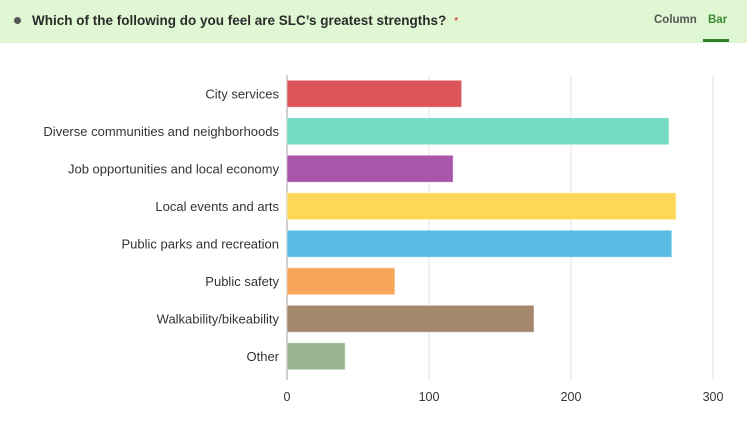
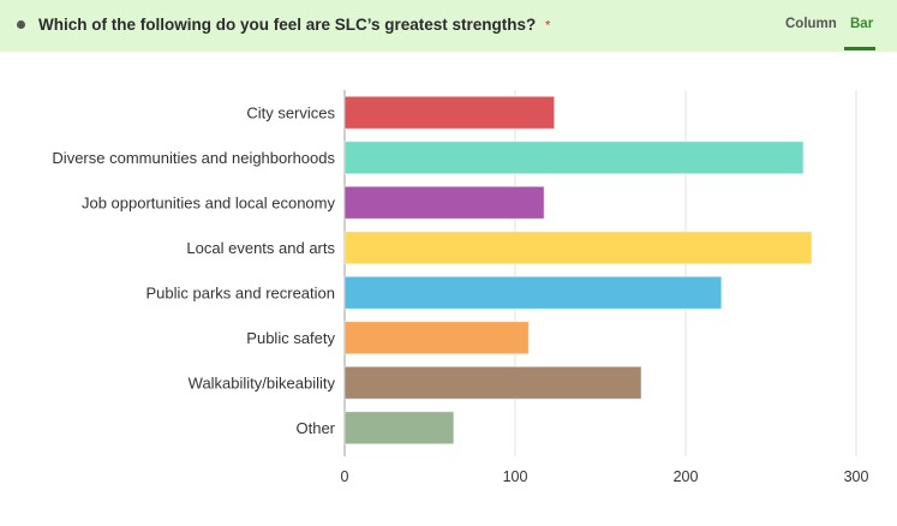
Public parks and recreation: 271 -> 221
Public safety: 76 -> 108
Other: 41 -> 64
